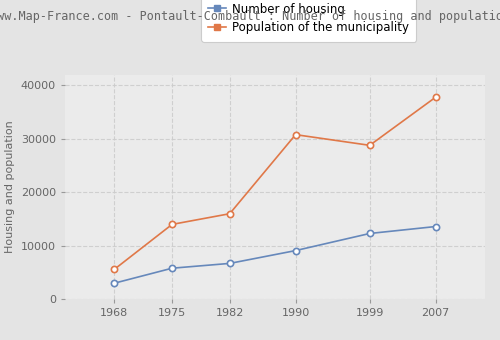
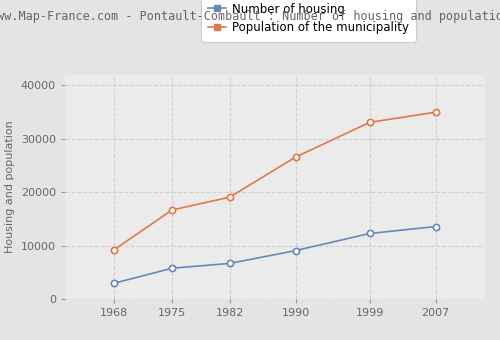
Population of the municipality/1968: 5600 -> 9300
Population of the municipality/1975: 14000 -> 16700
Population of the municipality/1982: 16000 -> 19100
Population of the municipality/1990: 30800 -> 26600
Population of the municipality/1999: 28800 -> 33100
Population of the municipality/2007: 37800 -> 35000
